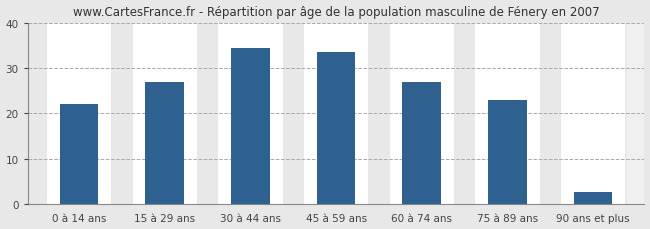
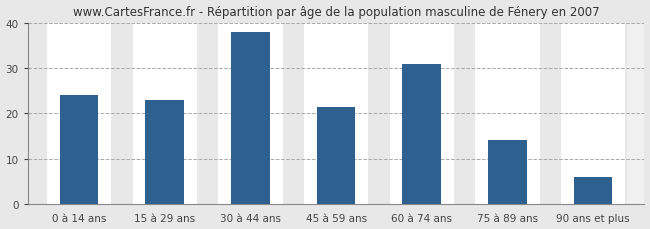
0 à 14 ans: 22.0 -> 24.0
15 à 29 ans: 27.0 -> 23.0
30 à 44 ans: 34.5 -> 38.0
45 à 59 ans: 33.5 -> 21.5
60 à 74 ans: 27.0 -> 31.0
75 à 89 ans: 23.0 -> 14.0
90 ans et plus: 2.5 -> 6.0
